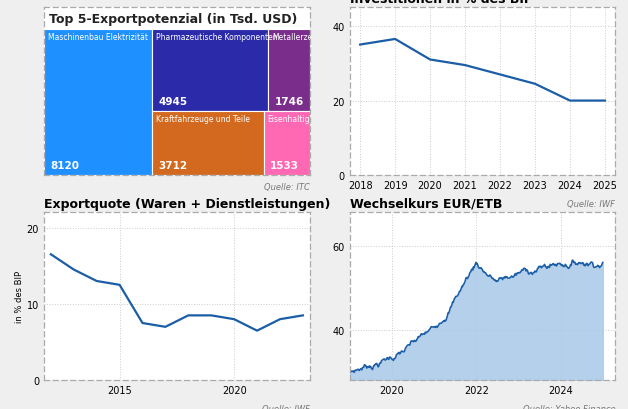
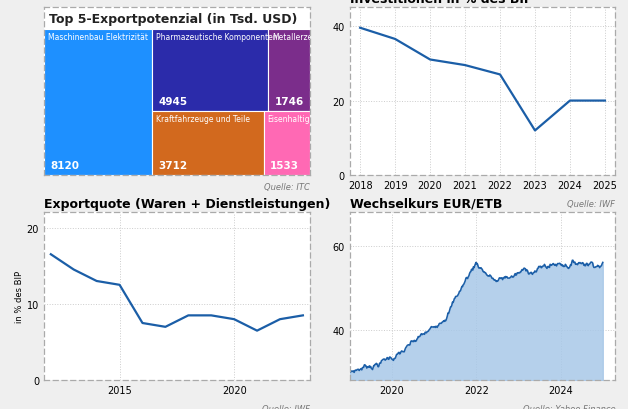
2018: 35.0 -> 39.5
2023: 24.5 -> 12.0
